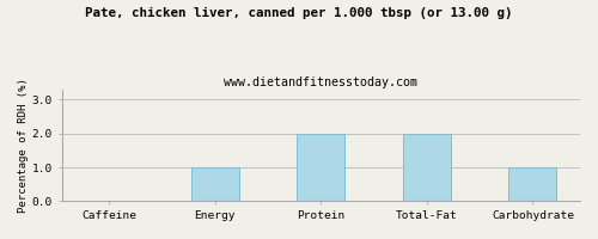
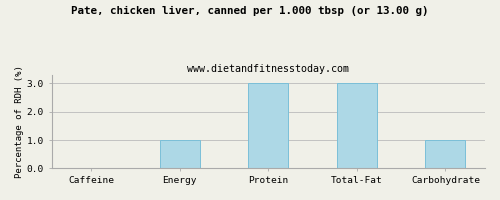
Protein: 2 -> 3
Total-Fat: 2 -> 3
